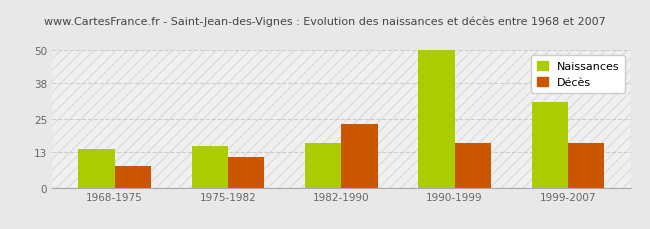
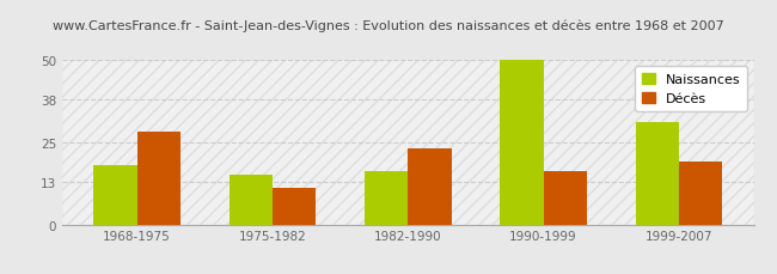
Naissances/1968-1975: 14 -> 18
Décès/1968-1975: 8 -> 28
Décès/1999-2007: 16 -> 19
